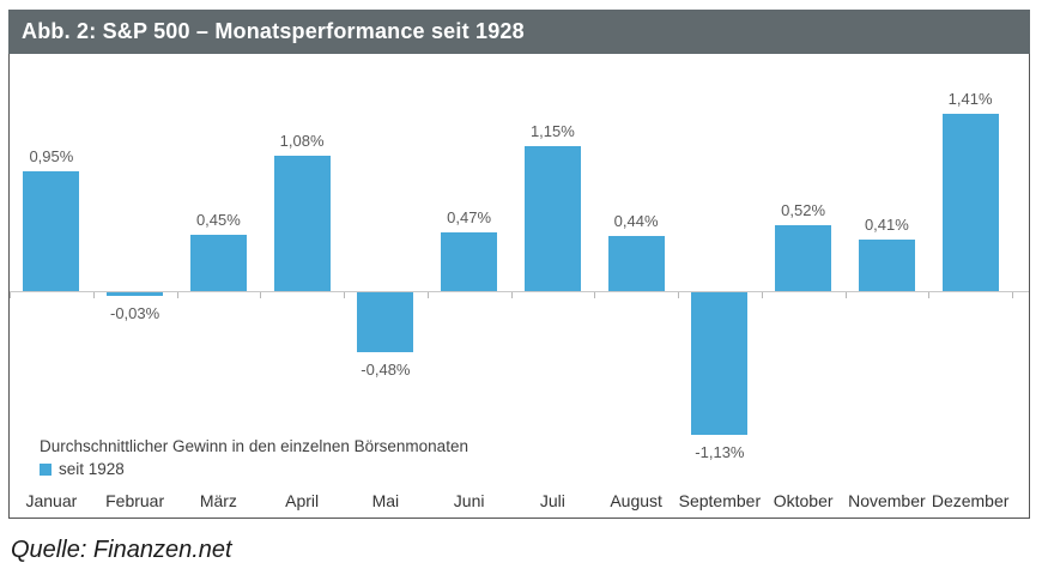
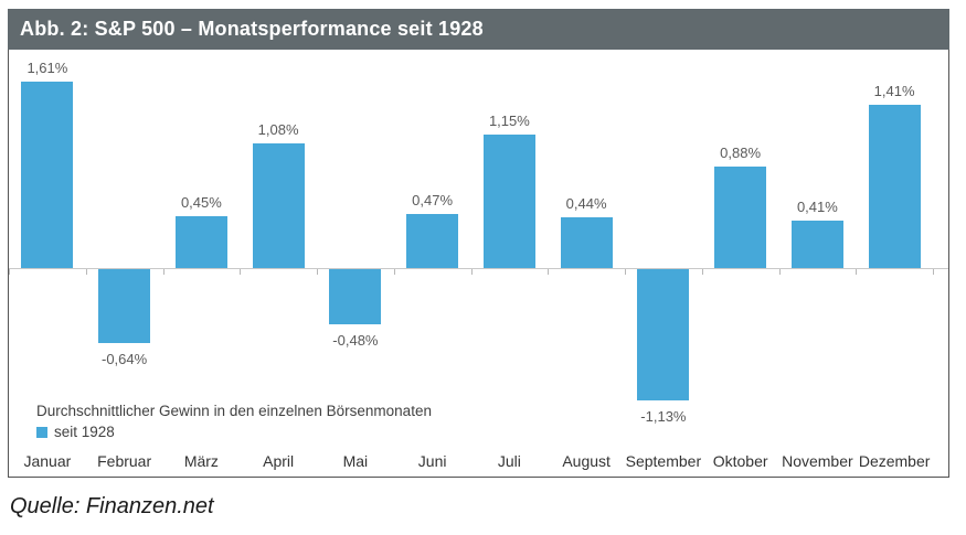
Januar: 0,95% -> 1,61%
Februar: -0,03% -> -0,64%
Oktober: 0,52% -> 0,88%
